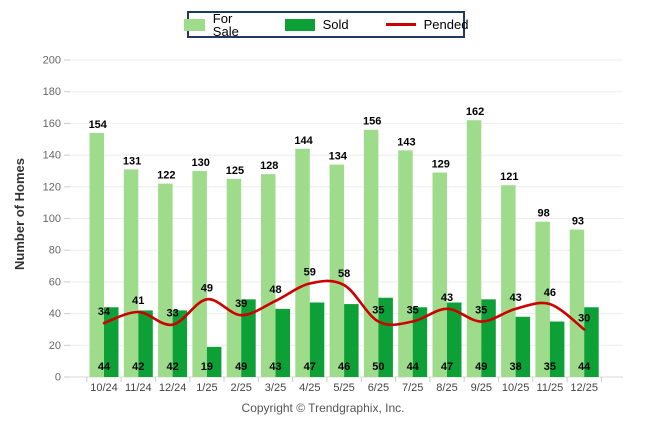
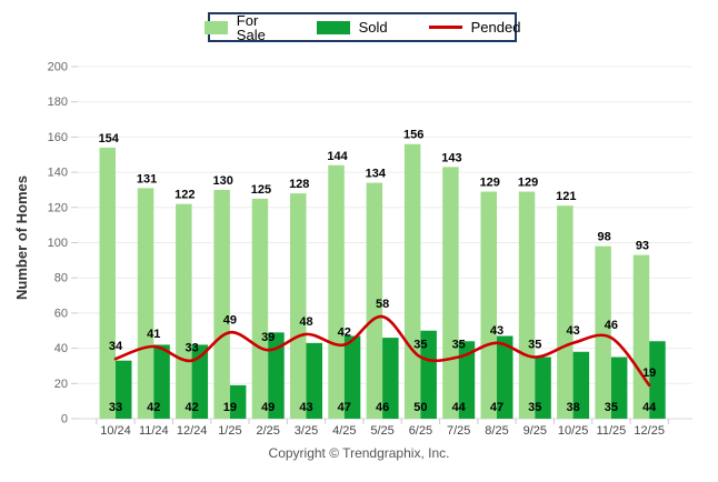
Sold/10/24: 44 -> 33
Pended/4/25: 59 -> 42
For Sale/9/25: 162 -> 129
Sold/9/25: 49 -> 35
Pended/12/25: 30 -> 19
